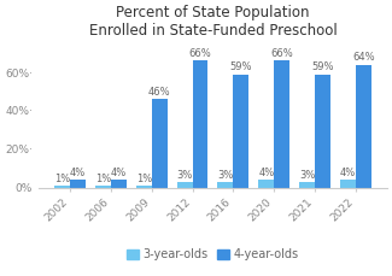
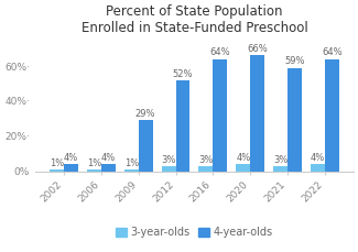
4-year-olds/2009: 46% -> 29%
4-year-olds/2012: 66% -> 52%
4-year-olds/2016: 59% -> 64%
